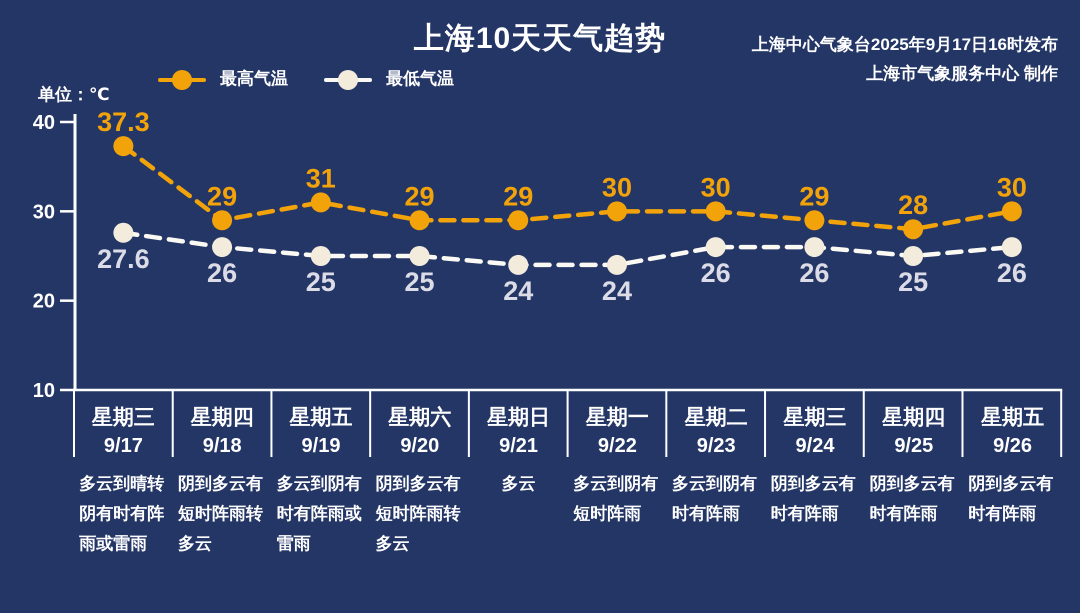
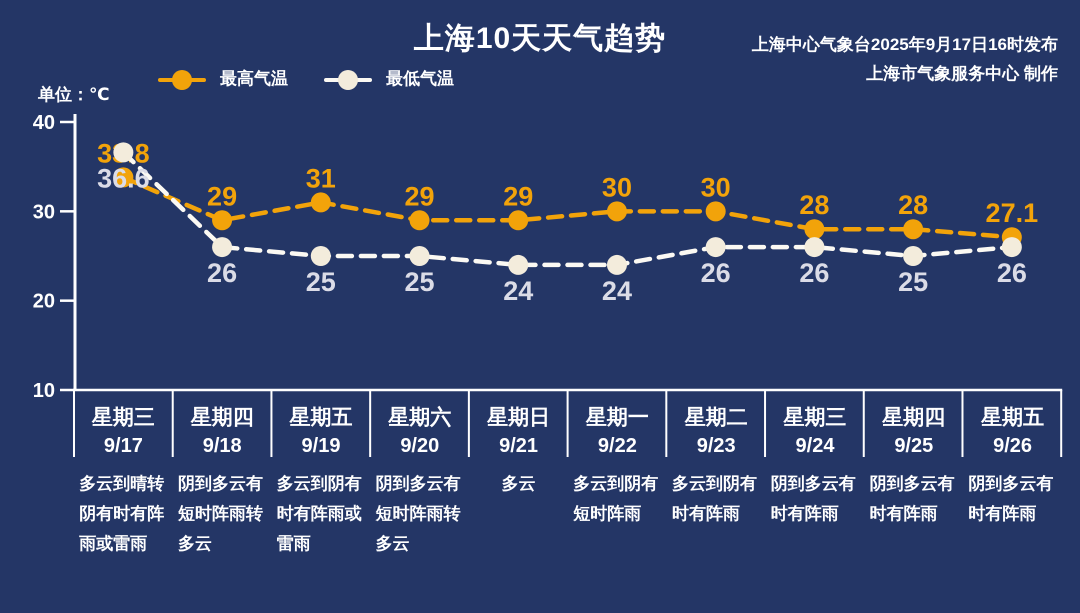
最高气温/9/17: 37.3 -> 33.8
最低气温/9/17: 27.6 -> 36.6
最高气温/9/24: 29 -> 28
最高气温/9/26: 30 -> 27.1
